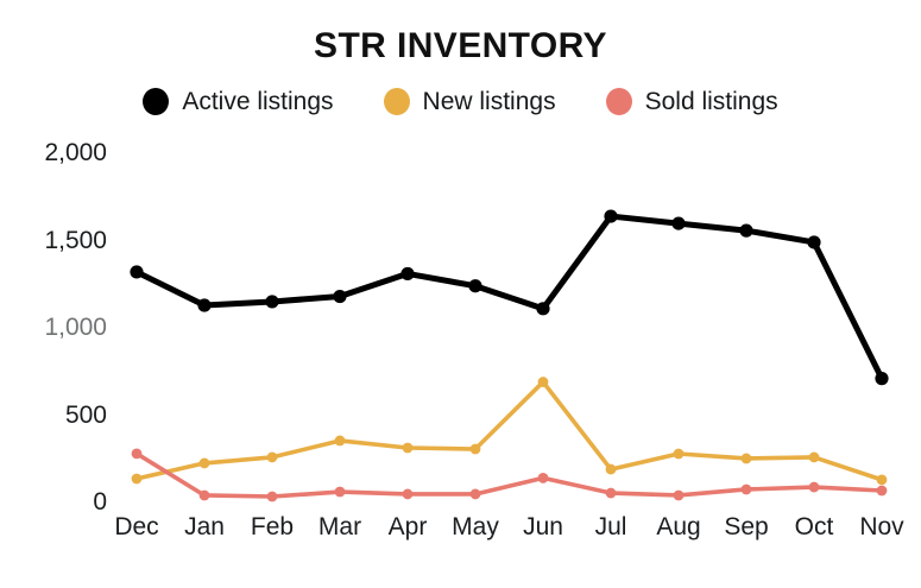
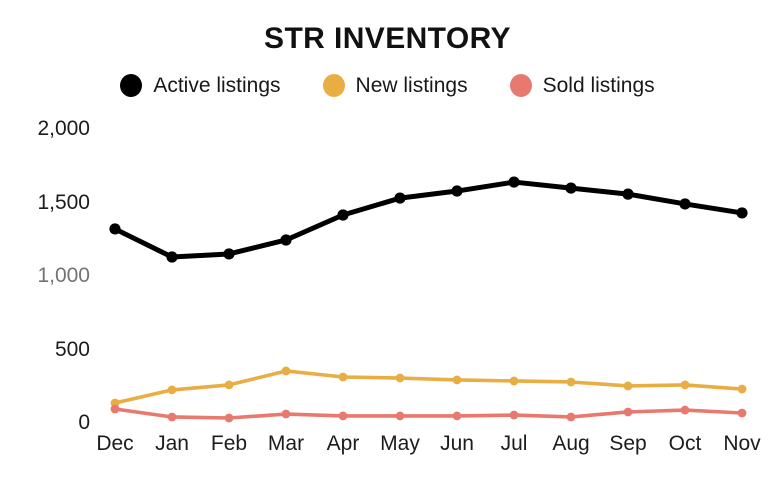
Sold listings/Dec: 280 -> 100
Active listings/Mar: 1180 -> 1240
Active listings/Apr: 1310 -> 1420
Active listings/May: 1240 -> 1530
Active listings/Jun: 1110 -> 1580
New listings/Jun: 690 -> 290
Sold listings/Jun: 140 -> 50
New listings/Jul: 190 -> 290
Active listings/Nov: 710 -> 1430
New listings/Nov: 130 -> 230
